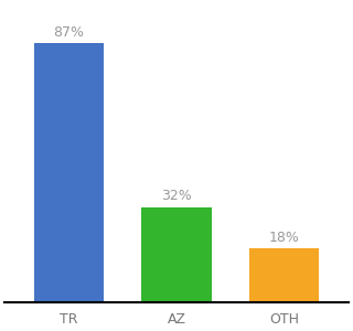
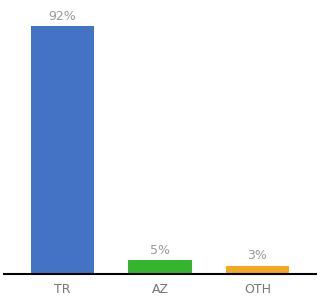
TR: 87% -> 92%
AZ: 32% -> 5%
OTH: 18% -> 3%
